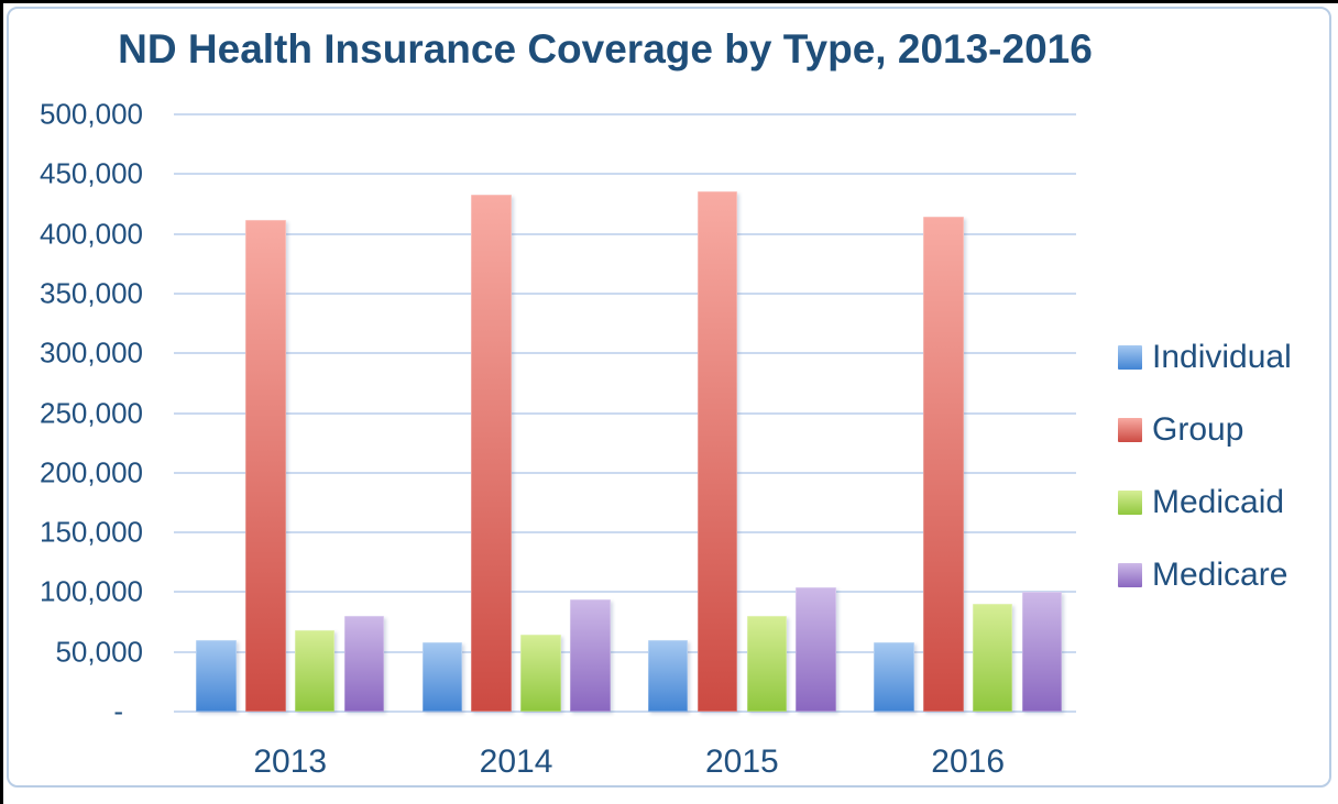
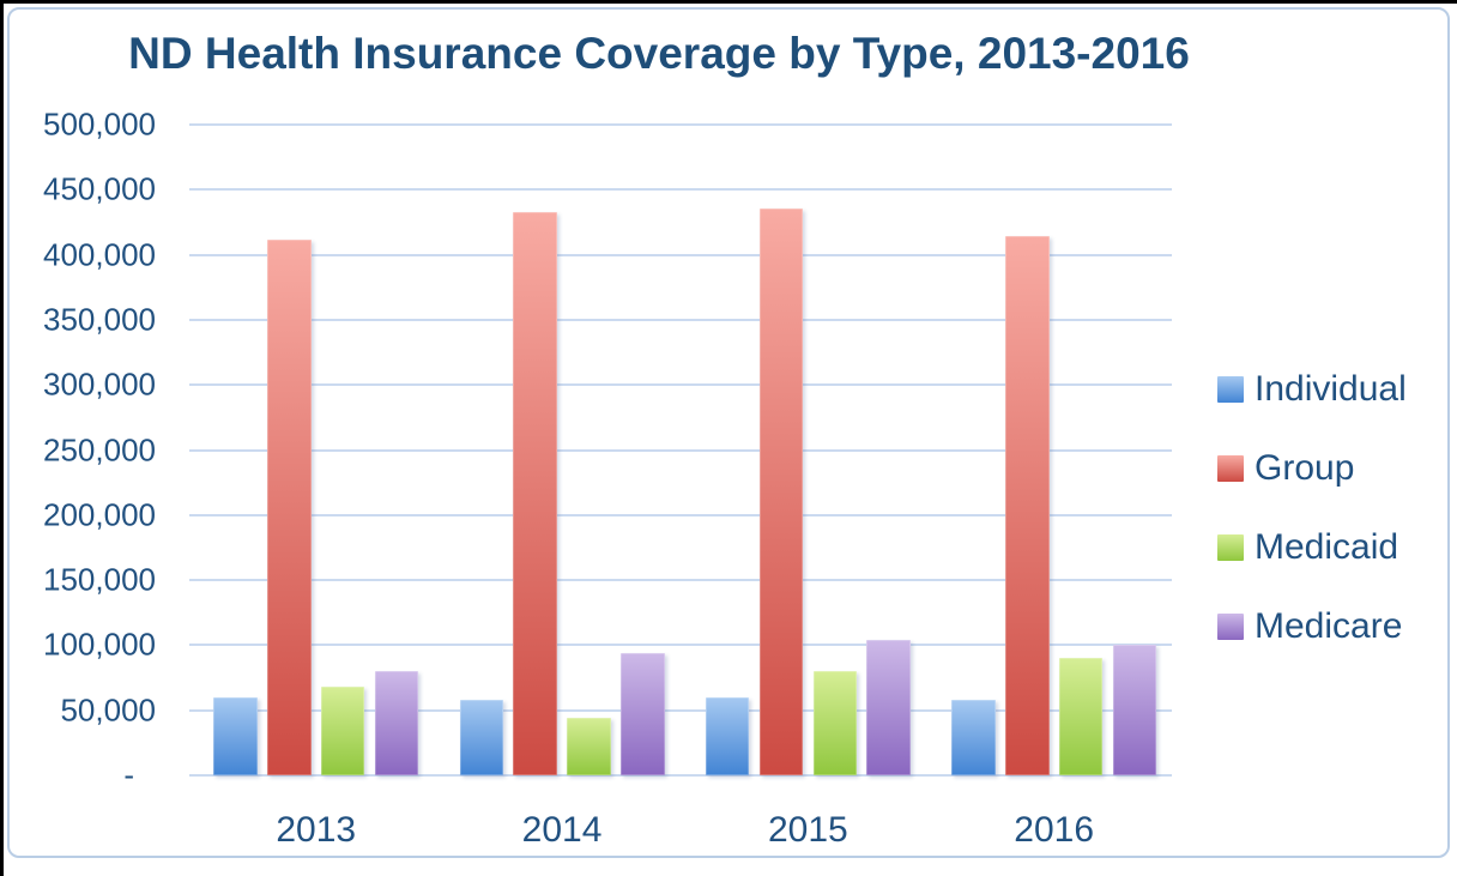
Medicaid/2014: 64000 -> 44000
